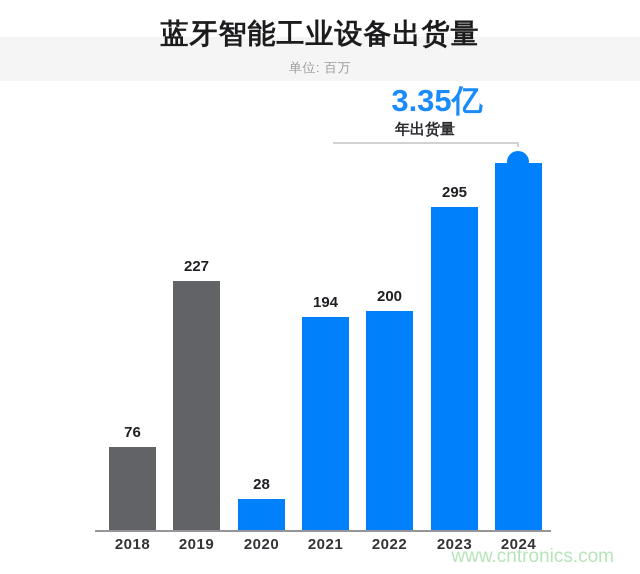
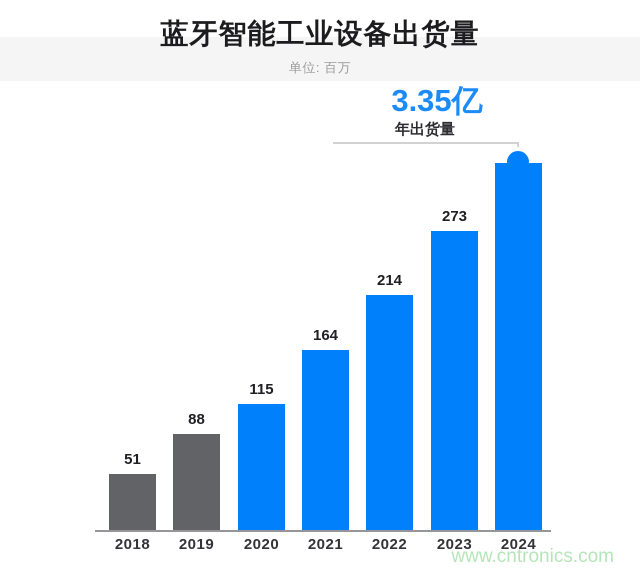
2018: 76 -> 51
2019: 227 -> 88
2020: 28 -> 115
2021: 194 -> 164
2022: 200 -> 214
2023: 295 -> 273
